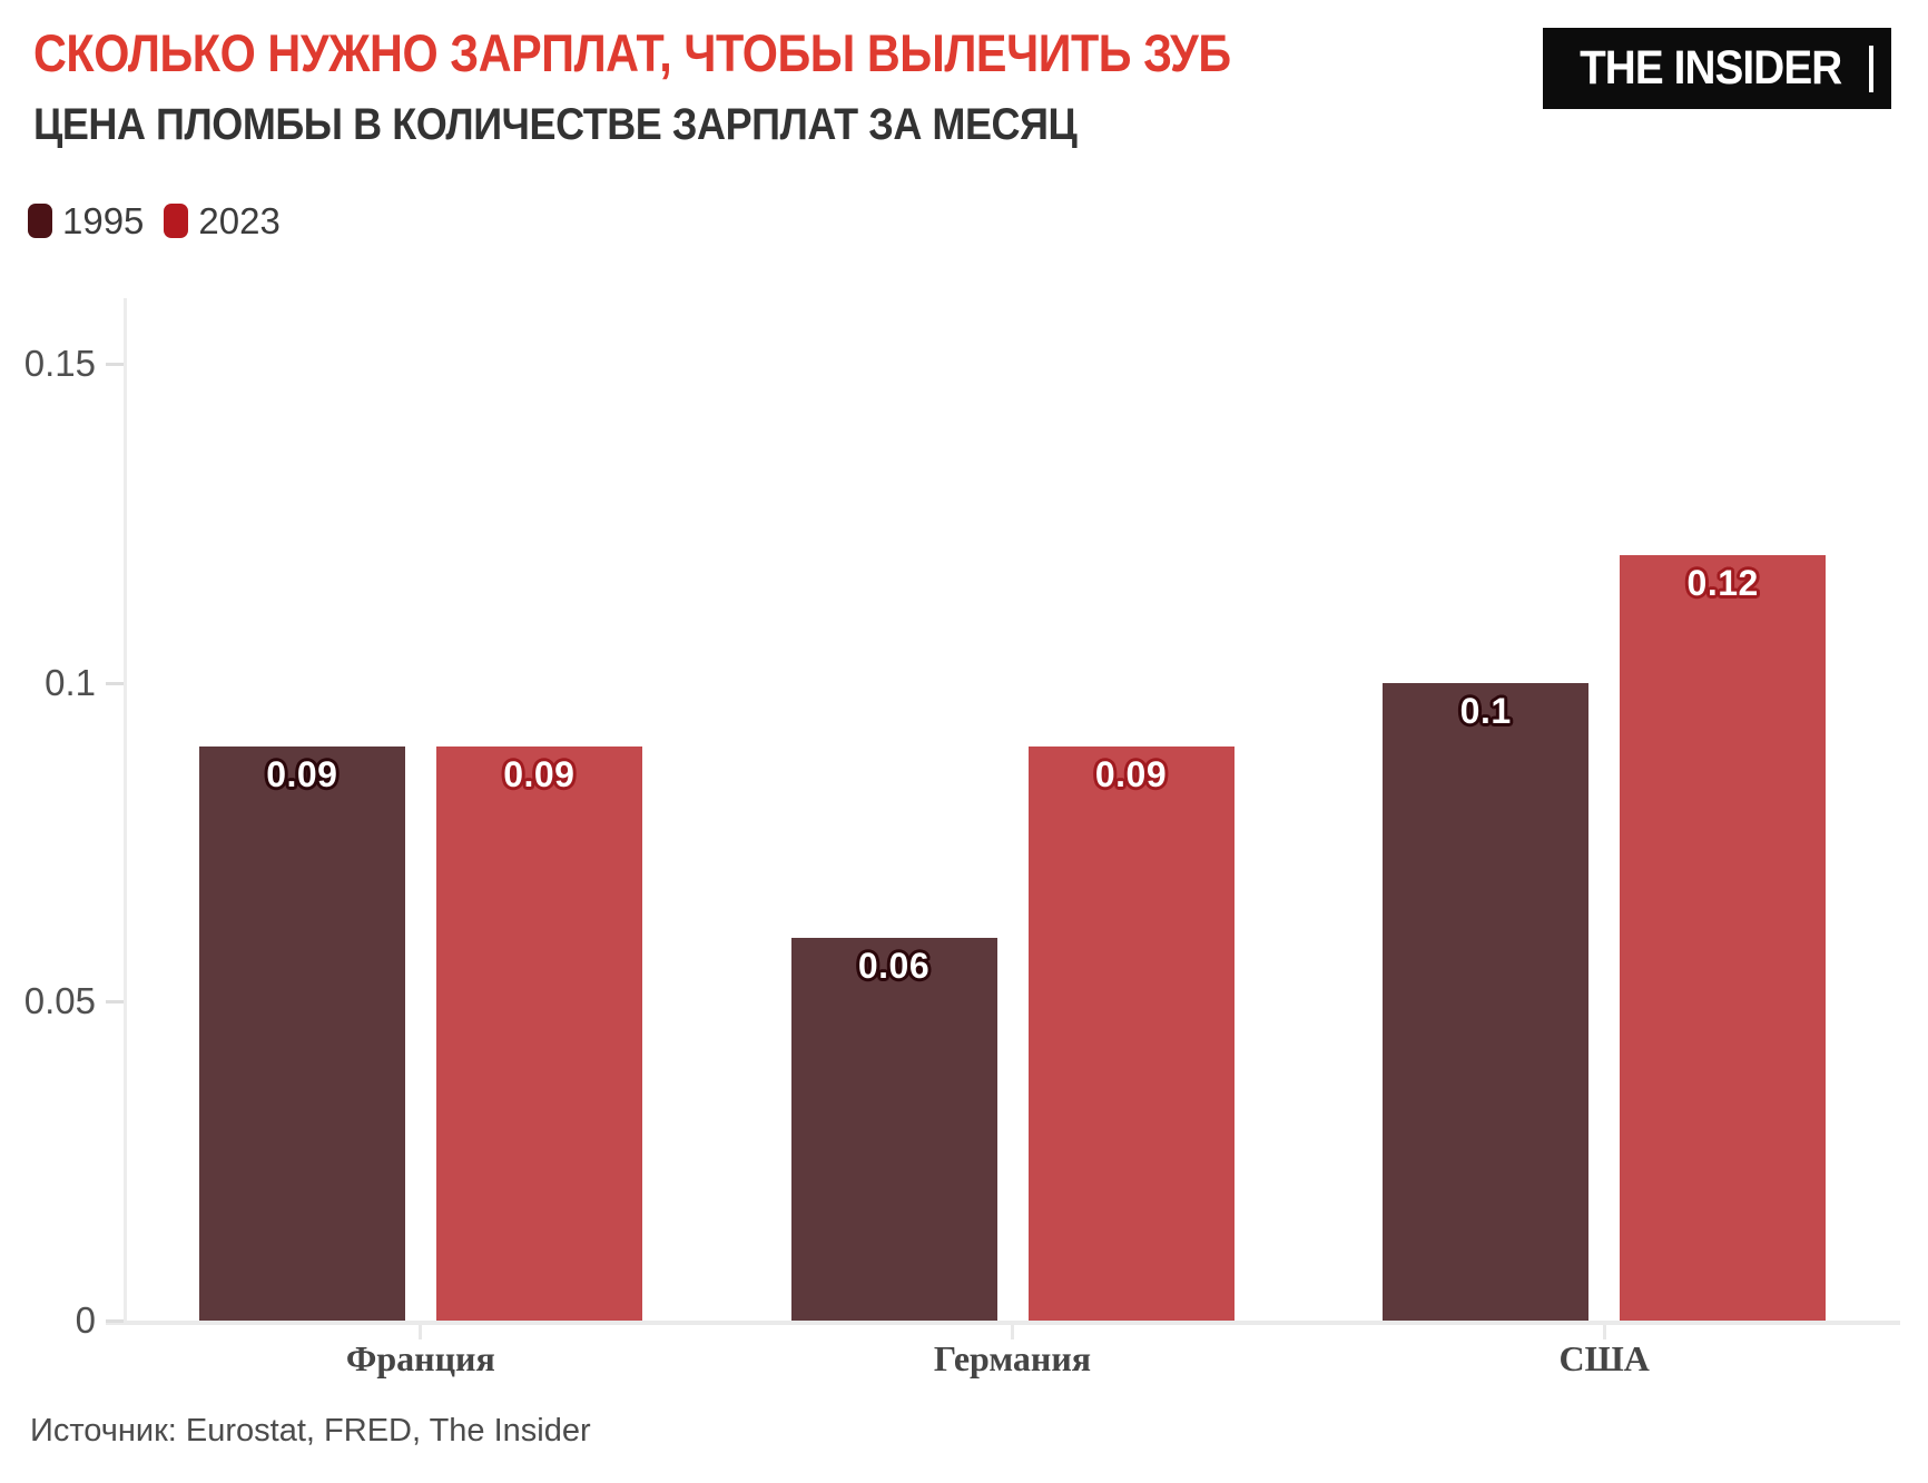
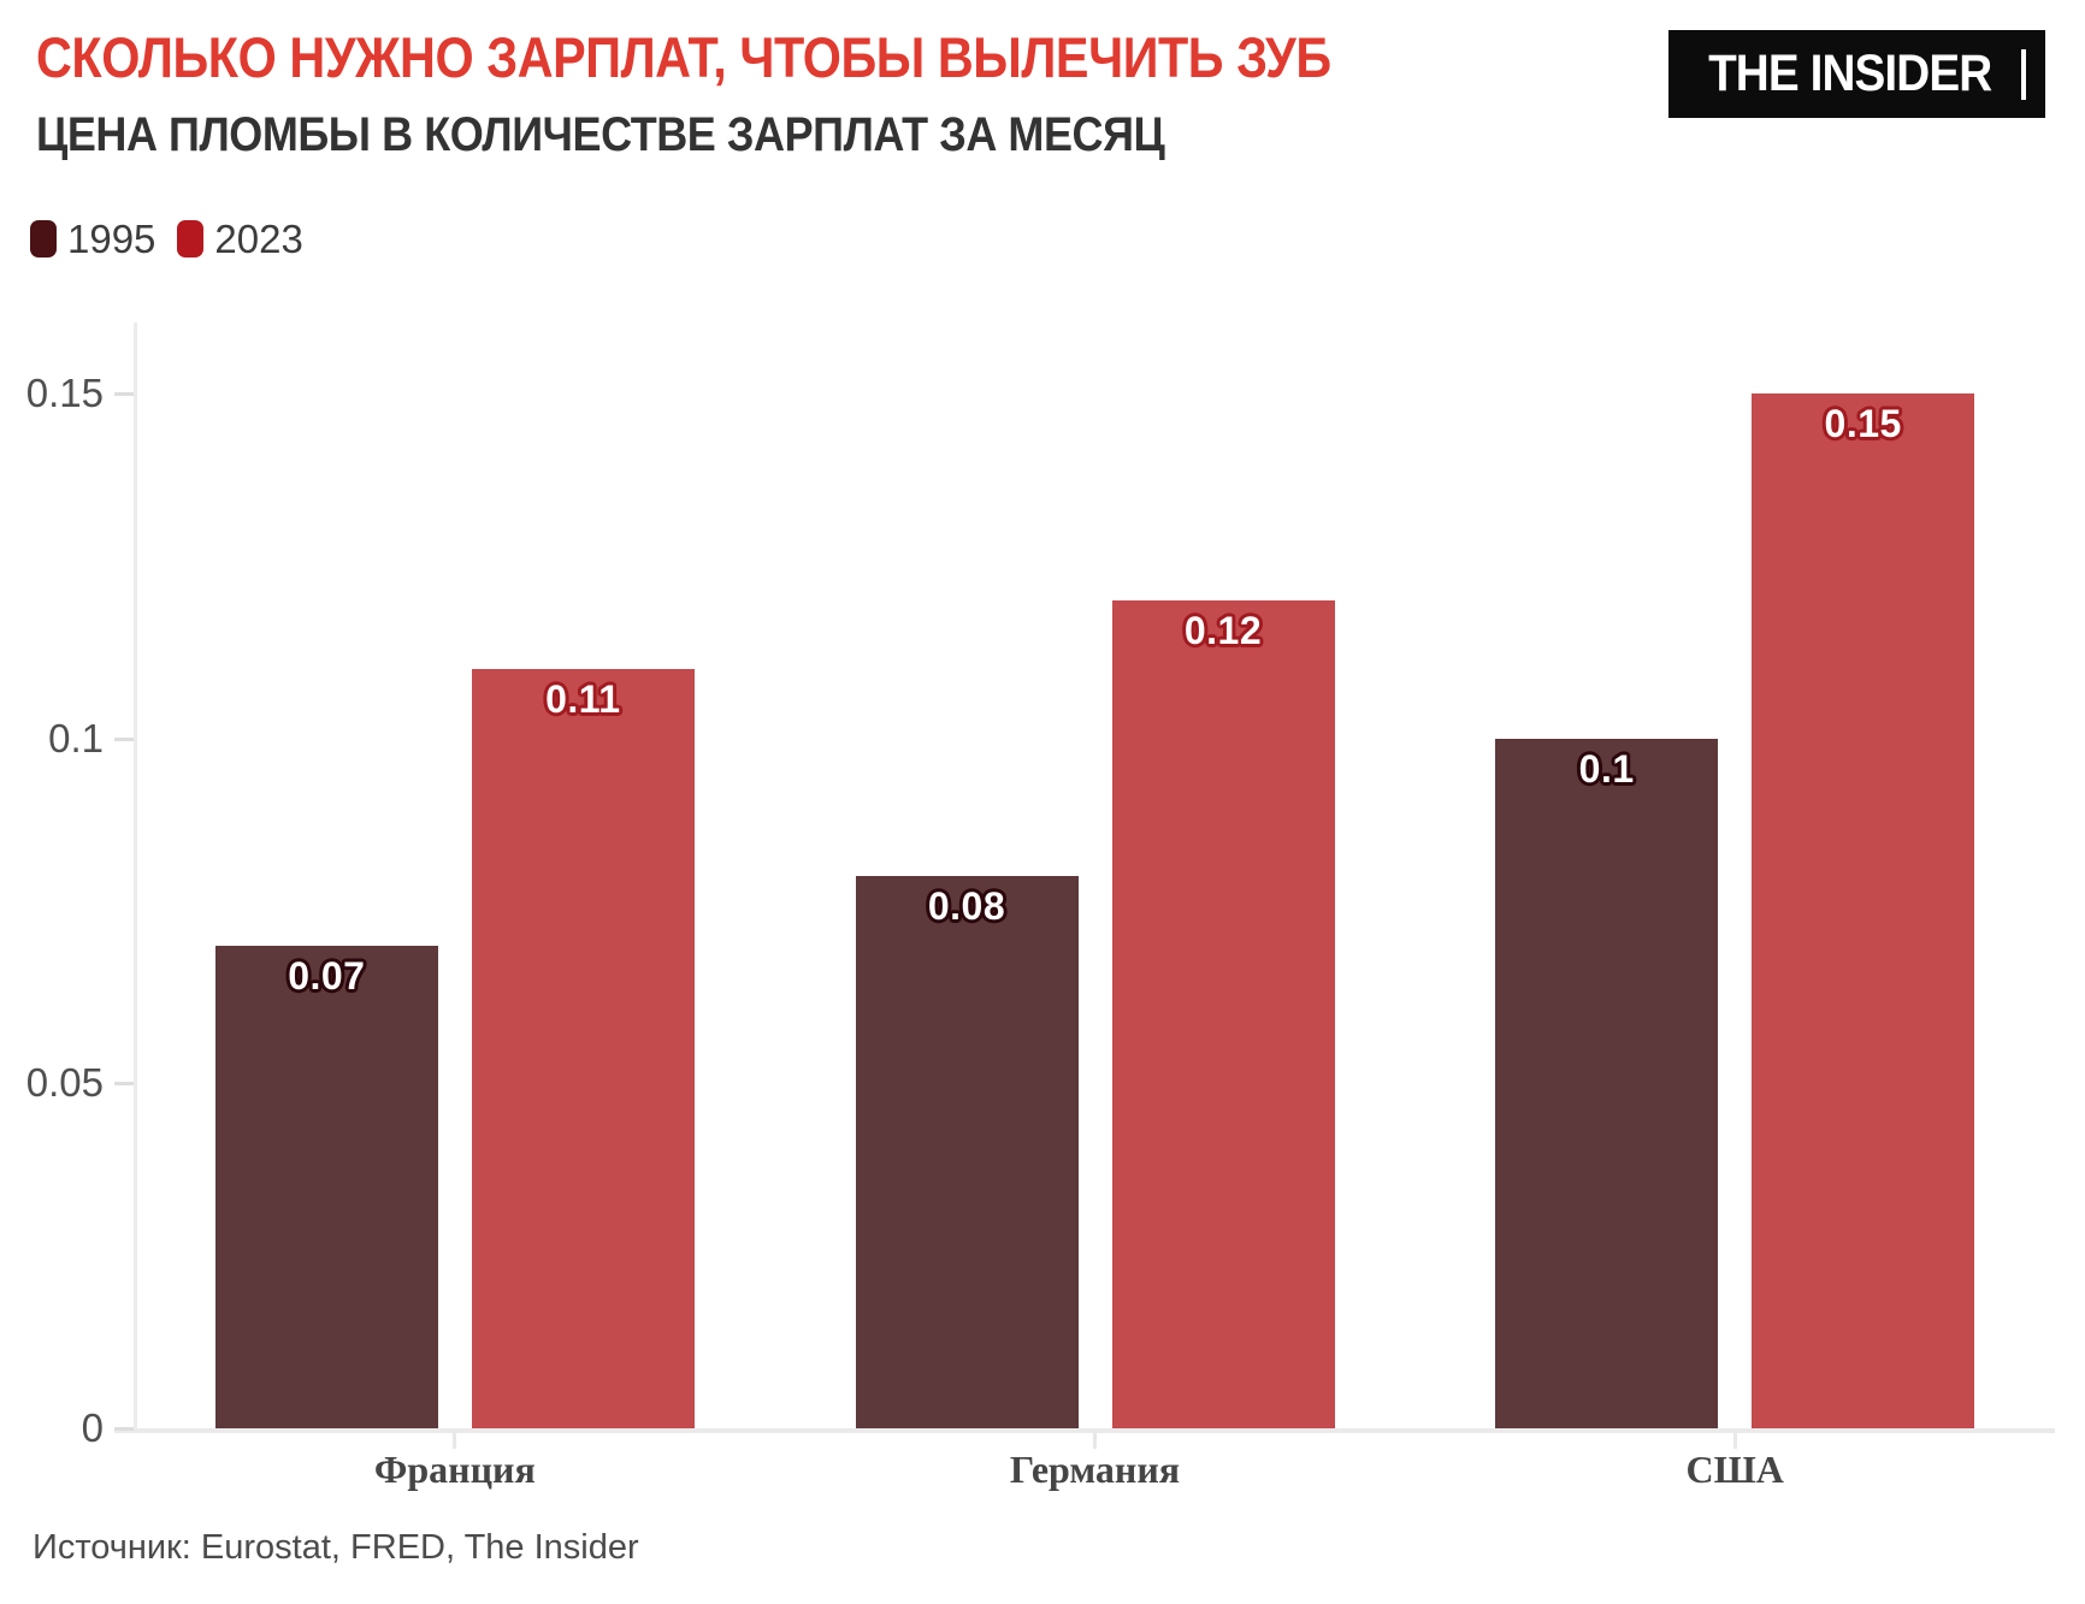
1995/Франция: 0.09 -> 0.07
2023/Франция: 0.09 -> 0.11
1995/Германия: 0.06 -> 0.08
2023/Германия: 0.09 -> 0.12
2023/США: 0.12 -> 0.15
